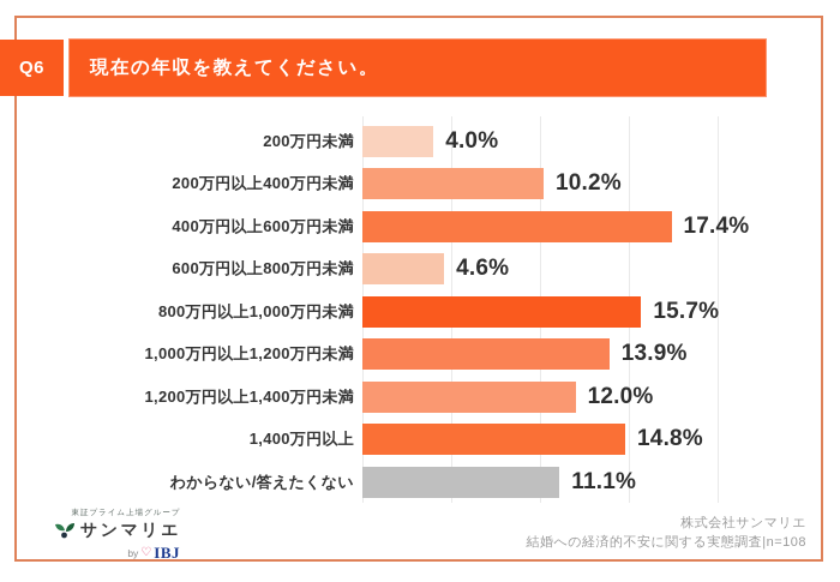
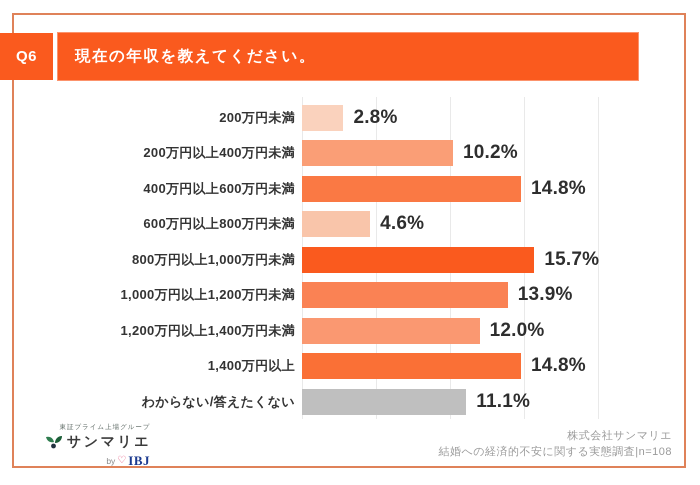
200万円未満: 4.0% -> 2.8%
400万円以上600万円未満: 17.4% -> 14.8%
